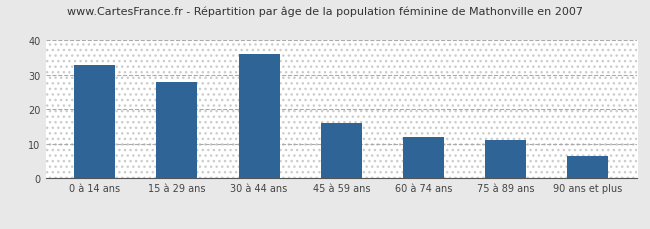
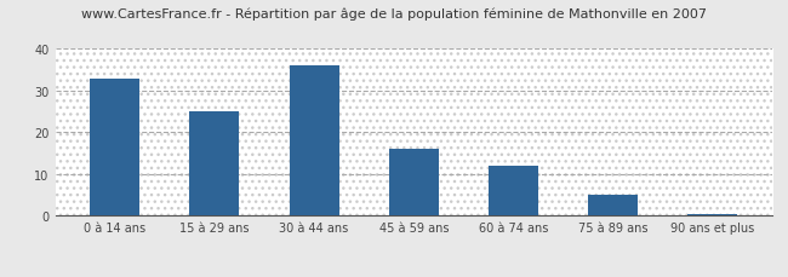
15 à 29 ans: 28.0 -> 25.0
75 à 89 ans: 11.0 -> 5.0
90 ans et plus: 6.5 -> 0.3
